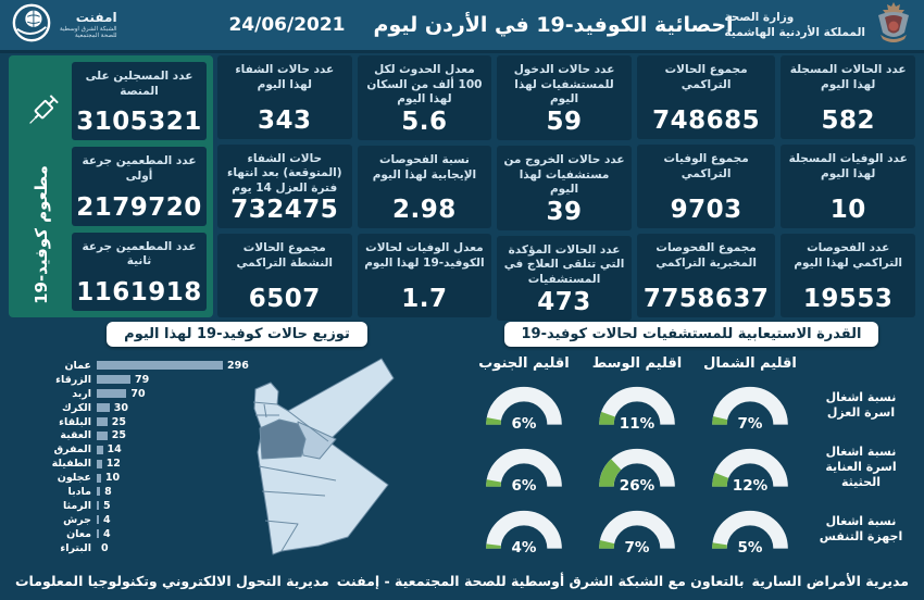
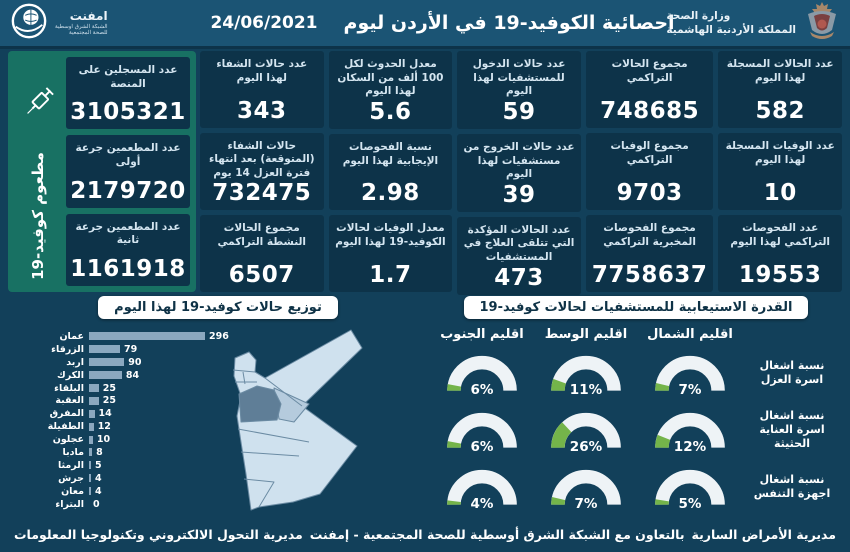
توزيع حالات كوفيد-19 لهذا اليوم/اربد: 70 -> 90
توزيع حالات كوفيد-19 لهذا اليوم/الكرك: 30 -> 84
